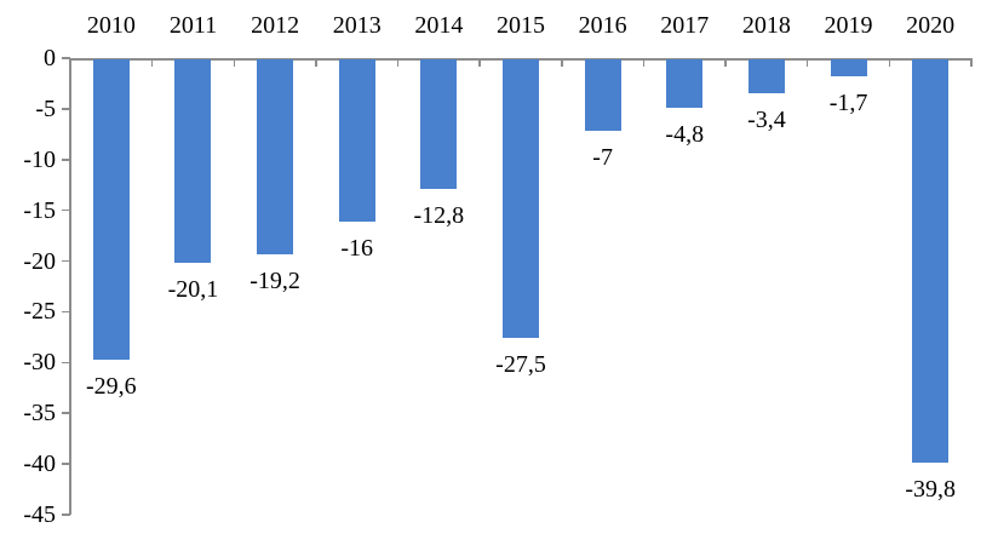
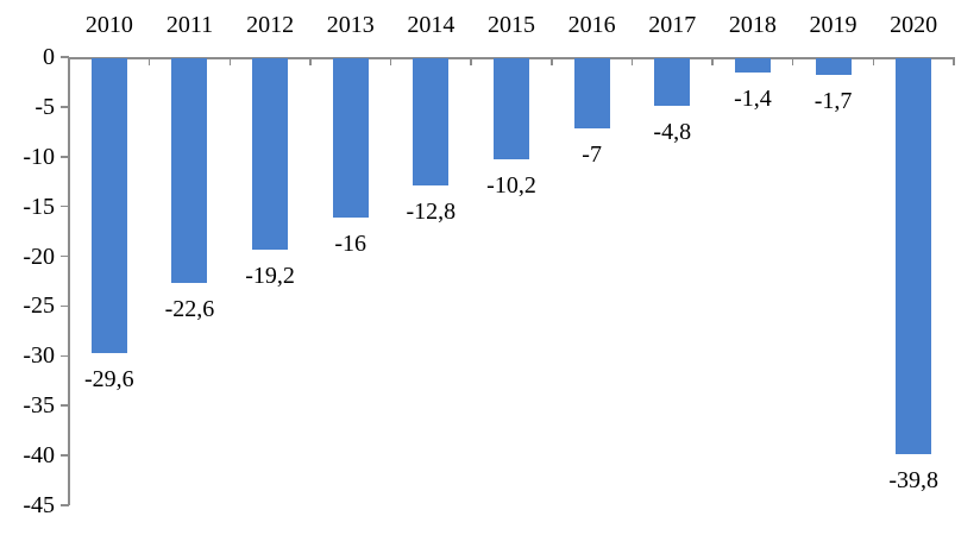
2011: -20,1 -> -22,6
2015: -27,5 -> -10,2
2018: -3,4 -> -1,4
